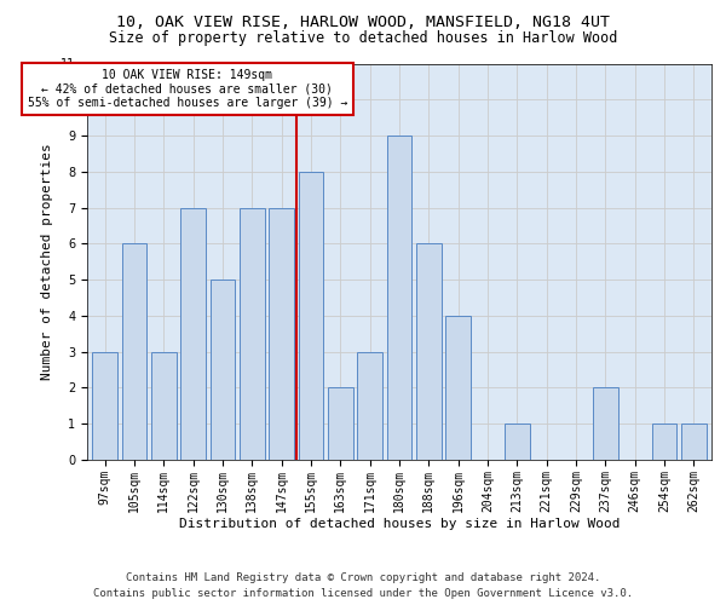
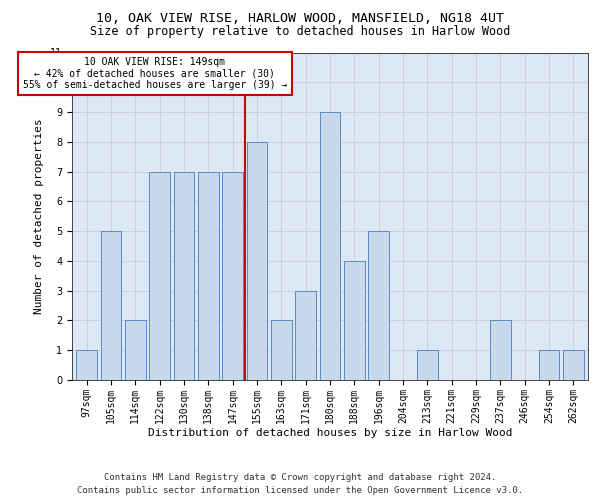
97sqm: 3 -> 1
105sqm: 6 -> 5
114sqm: 3 -> 2
130sqm: 5 -> 7
188sqm: 6 -> 4
196sqm: 4 -> 5
